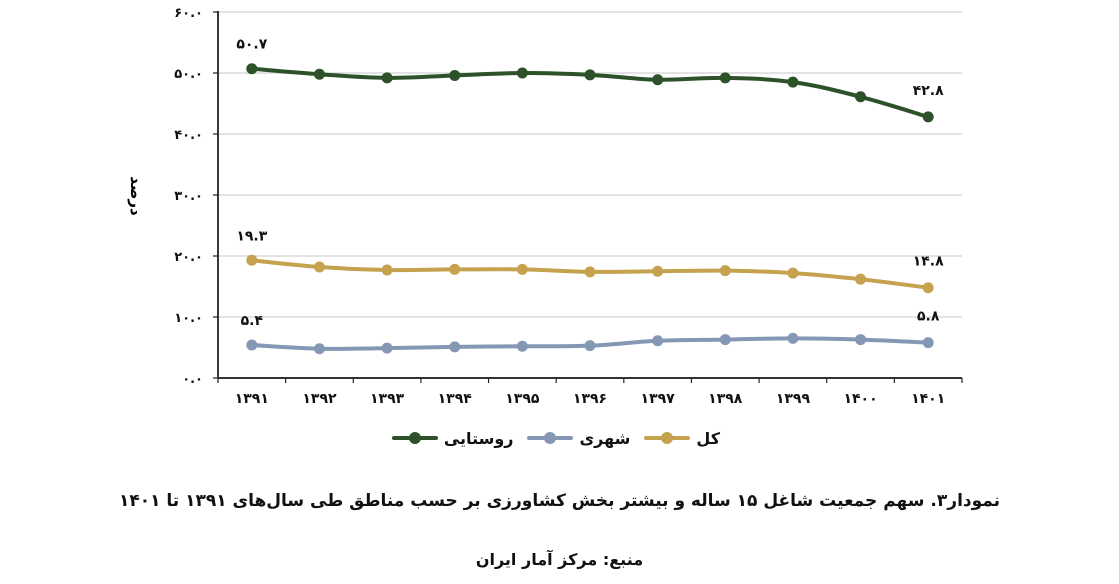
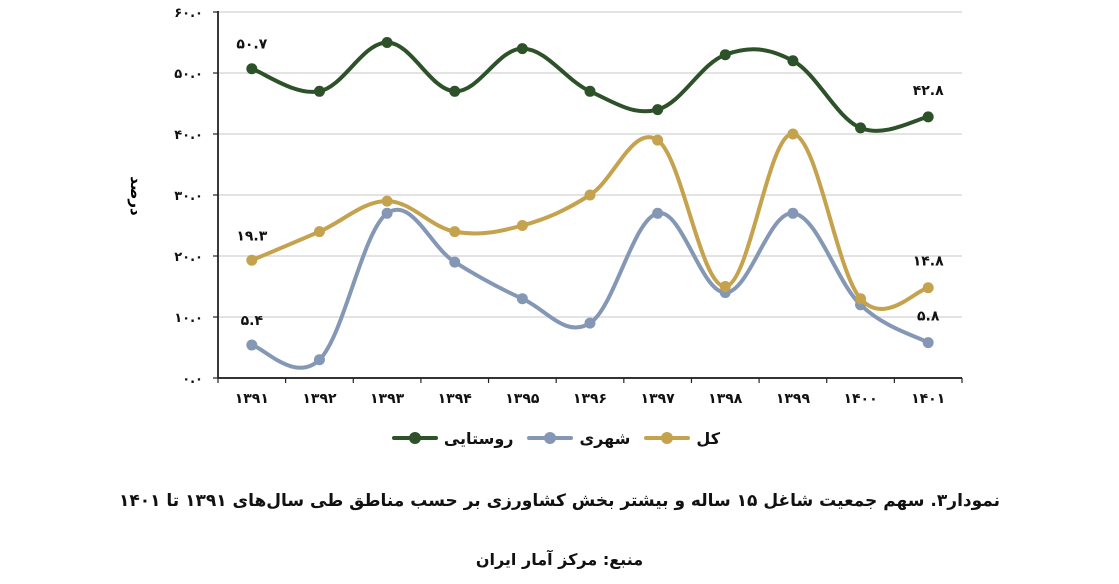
روستایی/۱۳۹۲: 50 -> 47
شهری/۱۳۹۲: 5 -> 3
کل/۱۳۹۲: 18 -> 24
روستایی/۱۳۹۳: 49 -> 55
شهری/۱۳۹۳: 5 -> 27
کل/۱۳۹۳: 18 -> 29
روستایی/۱۳۹۴: 50 -> 47
شهری/۱۳۹۴: 5 -> 19
کل/۱۳۹۴: 18 -> 24
روستایی/۱۳۹۵: 50 -> 54
شهری/۱۳۹۵: 5 -> 13
کل/۱۳۹۵: 18 -> 25
روستایی/۱۳۹۶: 50 -> 47
شهری/۱۳۹۶: 5 -> 9
کل/۱۳۹۶: 17 -> 30
روستایی/۱۳۹۷: 49 -> 44
شهری/۱۳۹۷: 6 -> 27
کل/۱۳۹۷: 18 -> 39
روستایی/۱۳۹۸: 49 -> 53
شهری/۱۳۹۸: 6 -> 14
کل/۱۳۹۸: 18 -> 15
روستایی/۱۳۹۹: 48 -> 52
شهری/۱۳۹۹: 6 -> 27
کل/۱۳۹۹: 17 -> 40
روستایی/۱۴۰۰: 46 -> 41
شهری/۱۴۰۰: 6 -> 12
کل/۱۴۰۰: 16 -> 13
